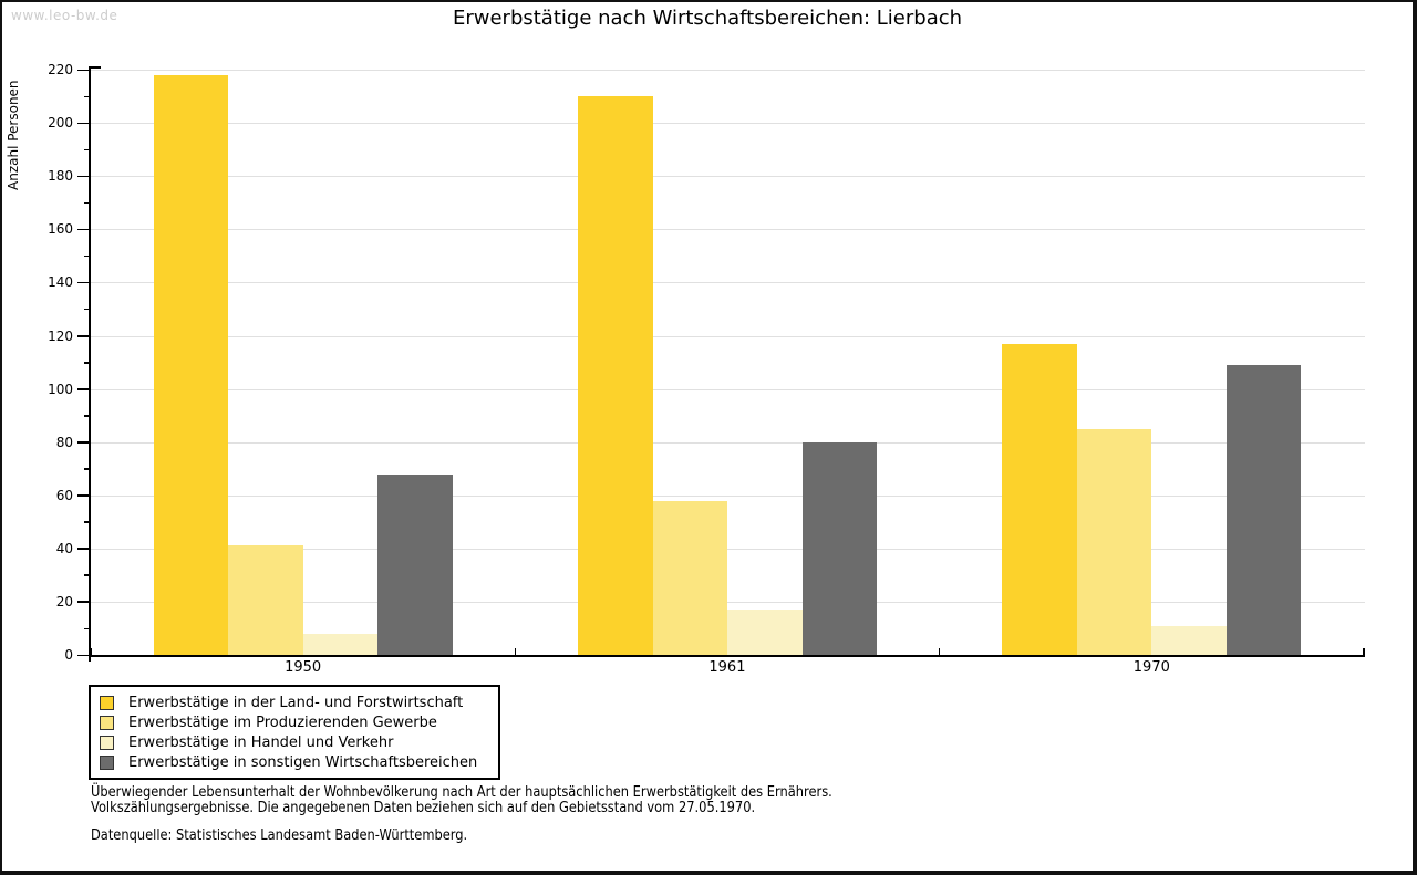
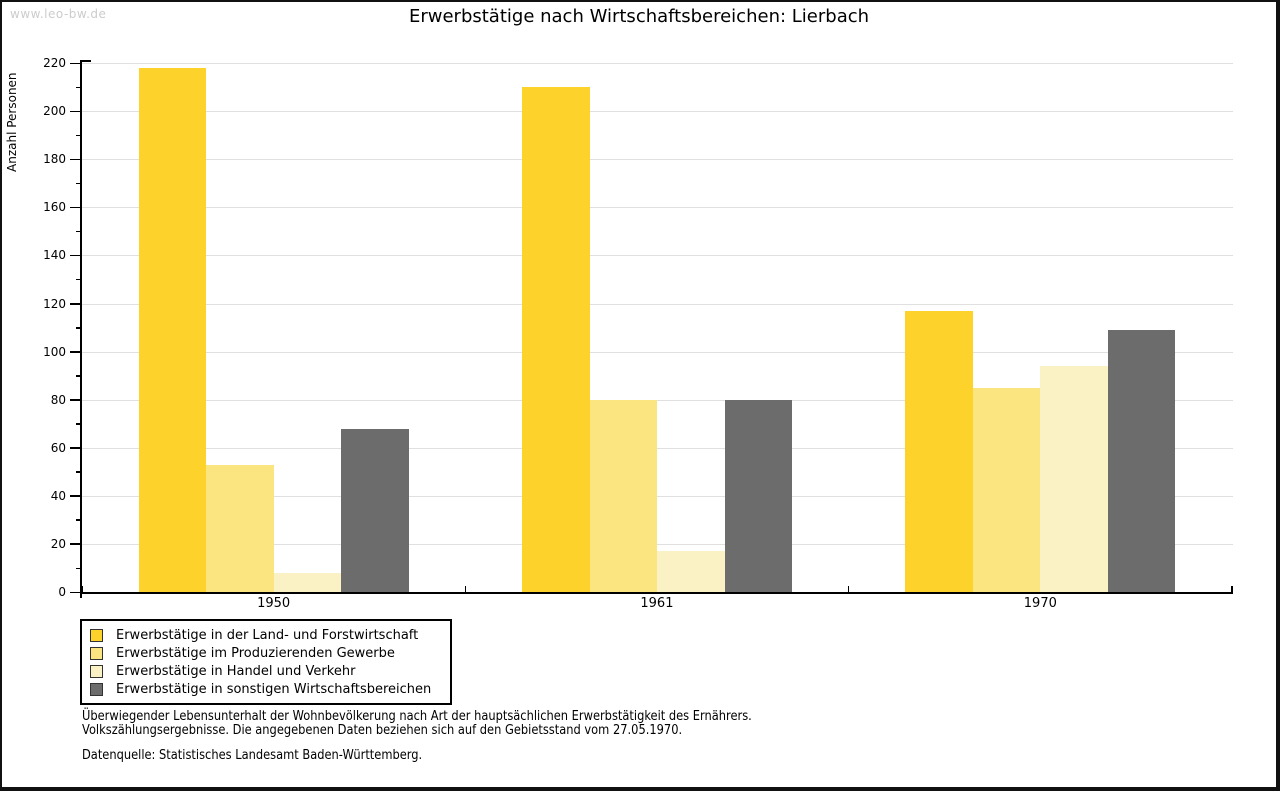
Erwerbstätige im Produzierenden Gewerbe/1950: 41 -> 53
Erwerbstätige im Produzierenden Gewerbe/1961: 58 -> 80
Erwerbstätige in Handel und Verkehr/1970: 11 -> 94
